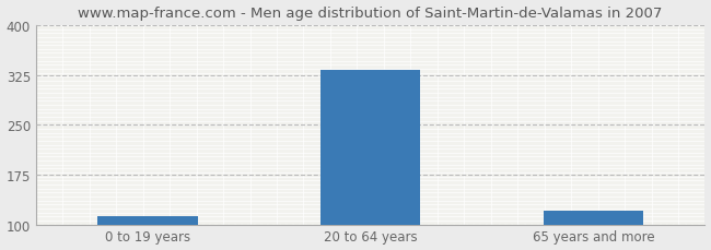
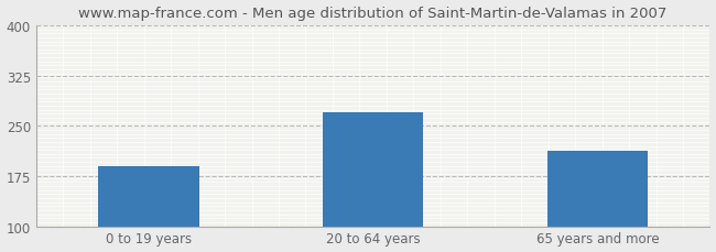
0 to 19 years: 113 -> 190
20 to 64 years: 333 -> 270
65 years and more: 120 -> 212
